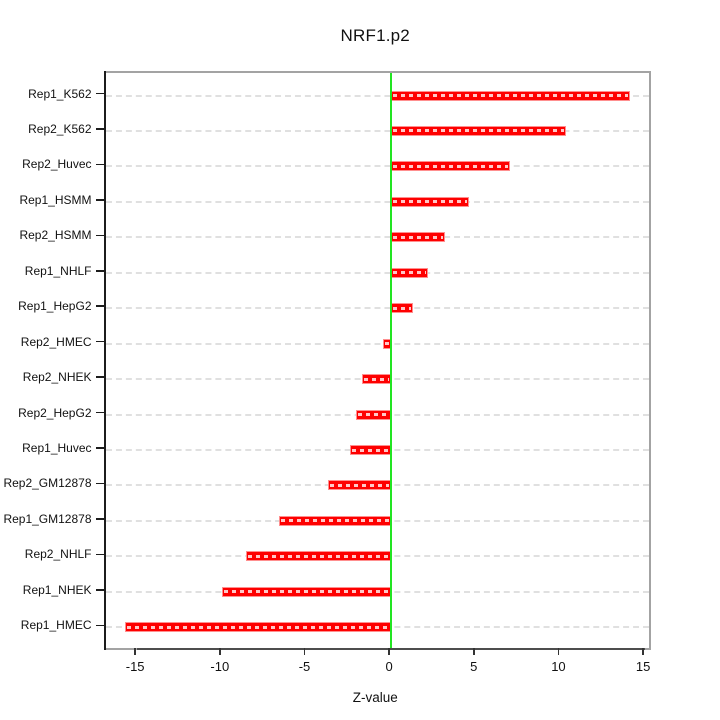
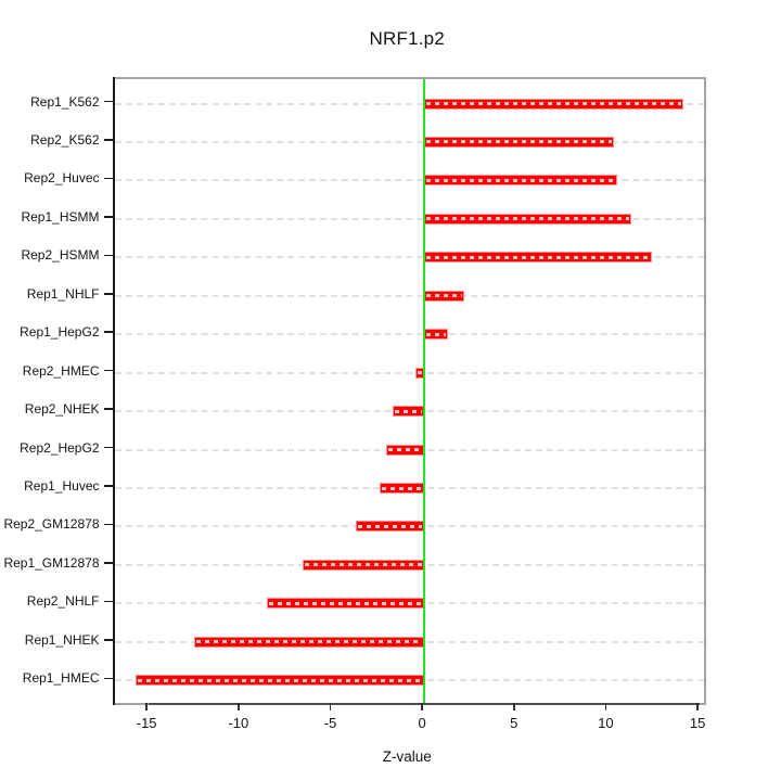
Rep2_Huvec: 7.0 -> 10.5
Rep1_HSMM: 4.6 -> 11.3
Rep2_HSMM: 3.2 -> 12.4
Rep1_NHEK: -10.0 -> -12.5
